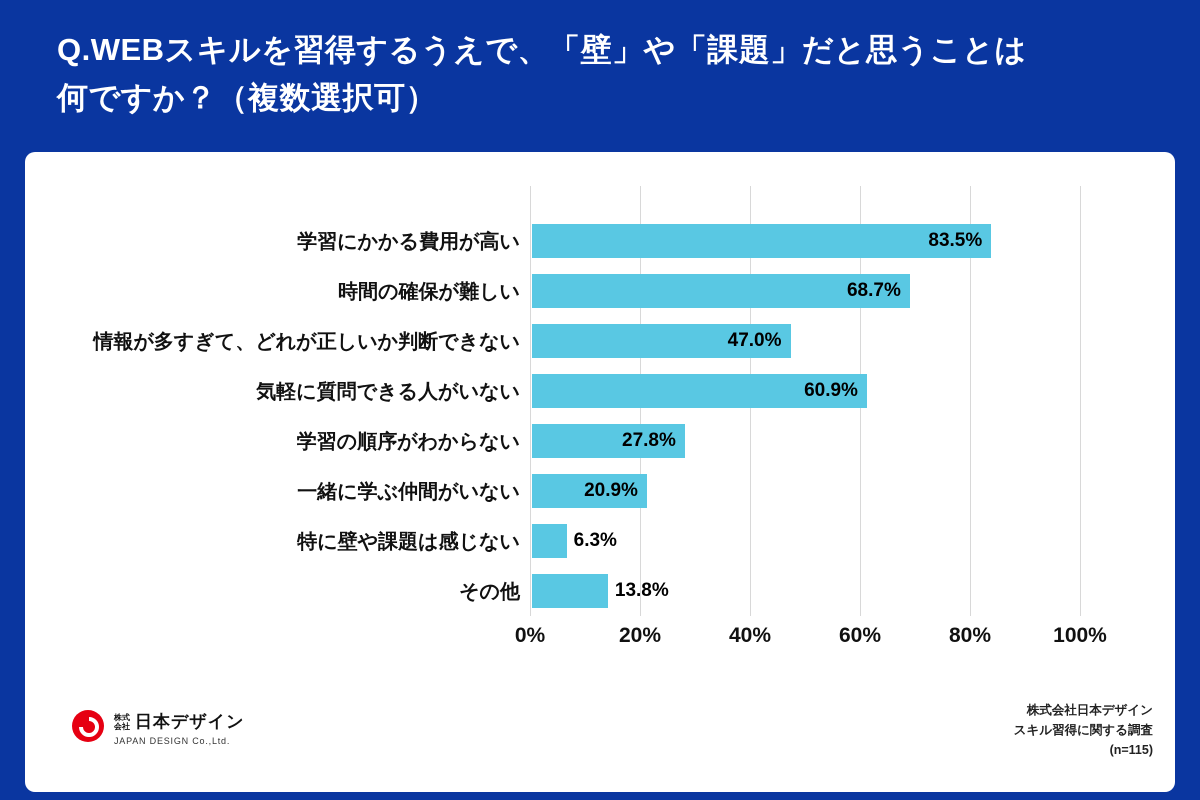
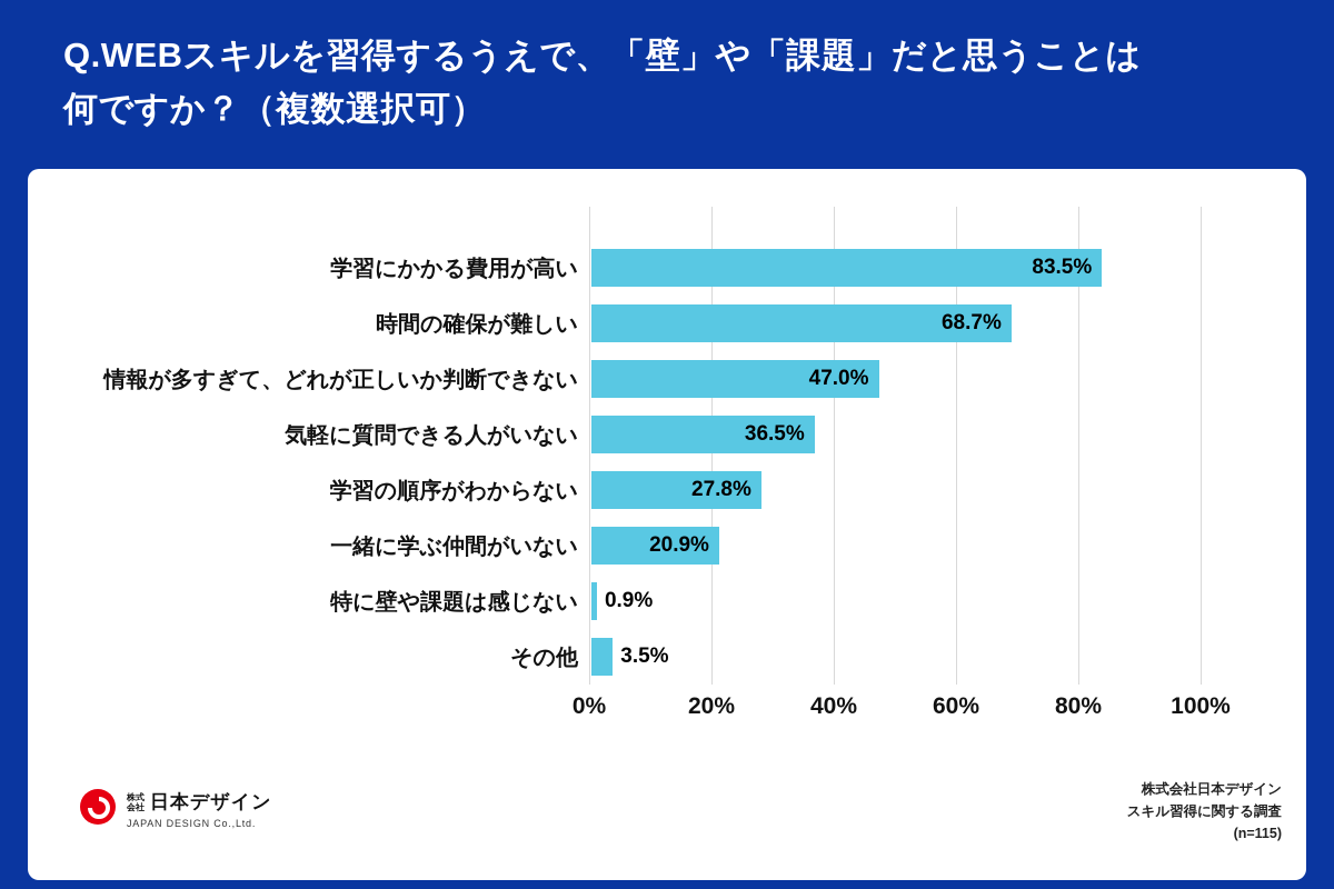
気軽に質問できる人がいない: 60.9% -> 36.5%
特に壁や課題は感じない: 6.3% -> 0.9%
その他: 13.8% -> 3.5%
